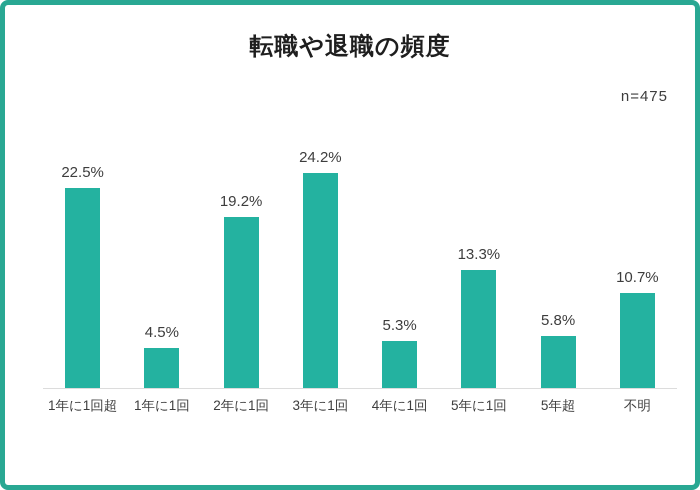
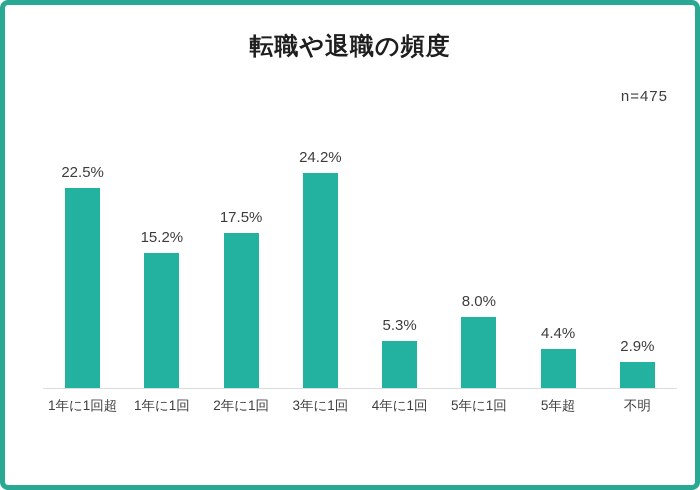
1年に1回: 4.5% -> 15.2%
2年に1回: 19.2% -> 17.5%
5年に1回: 13.3% -> 8.0%
5年超: 5.8% -> 4.4%
不明: 10.7% -> 2.9%
